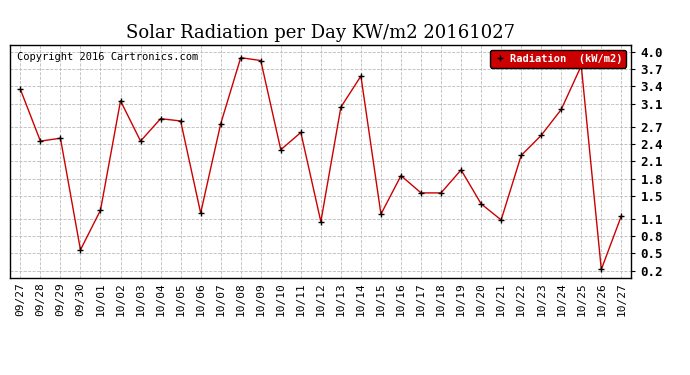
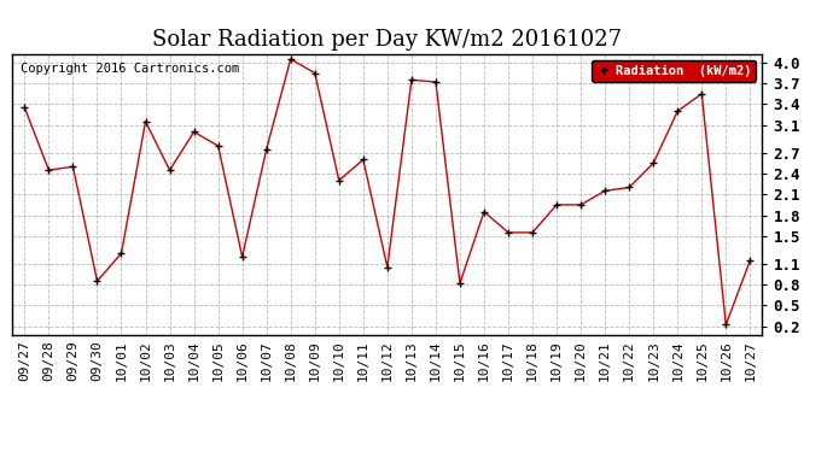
09/30: 0.56 -> 0.85
10/04: 2.84 -> 3.00
10/08: 3.90 -> 4.05
10/13: 3.04 -> 3.75
10/14: 3.58 -> 3.72
10/15: 1.18 -> 0.82
10/20: 1.36 -> 1.95
10/21: 1.08 -> 2.15
10/24: 3.00 -> 3.30
10/25: 3.76 -> 3.55
